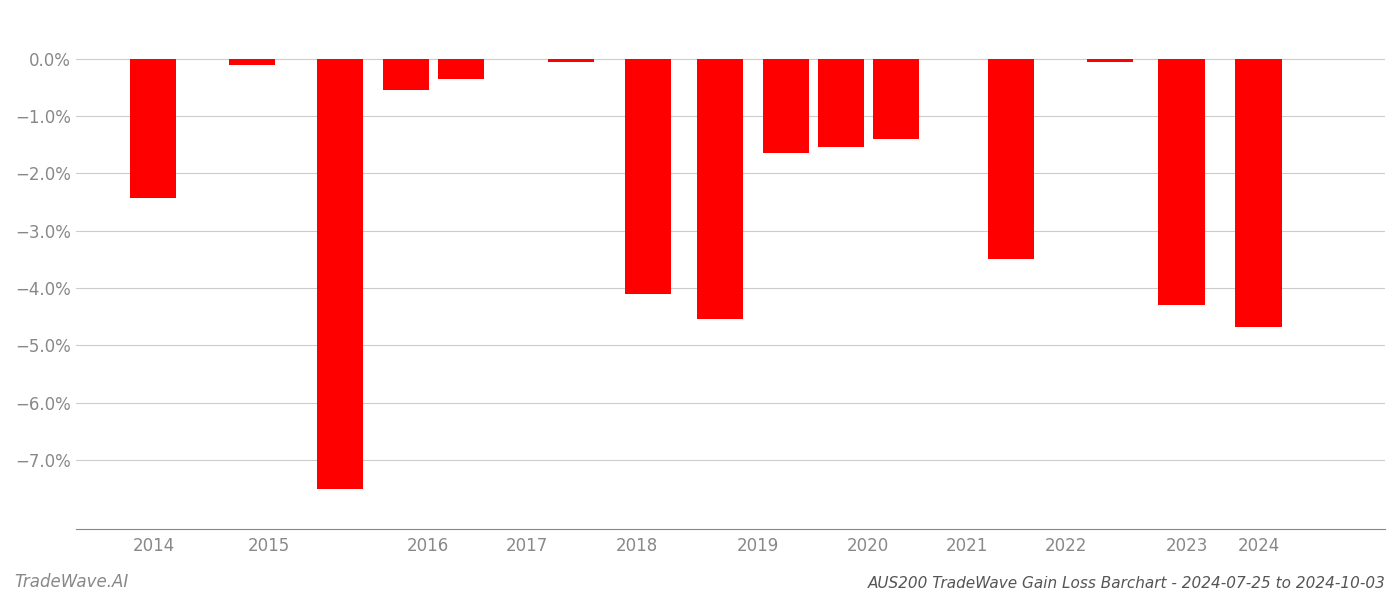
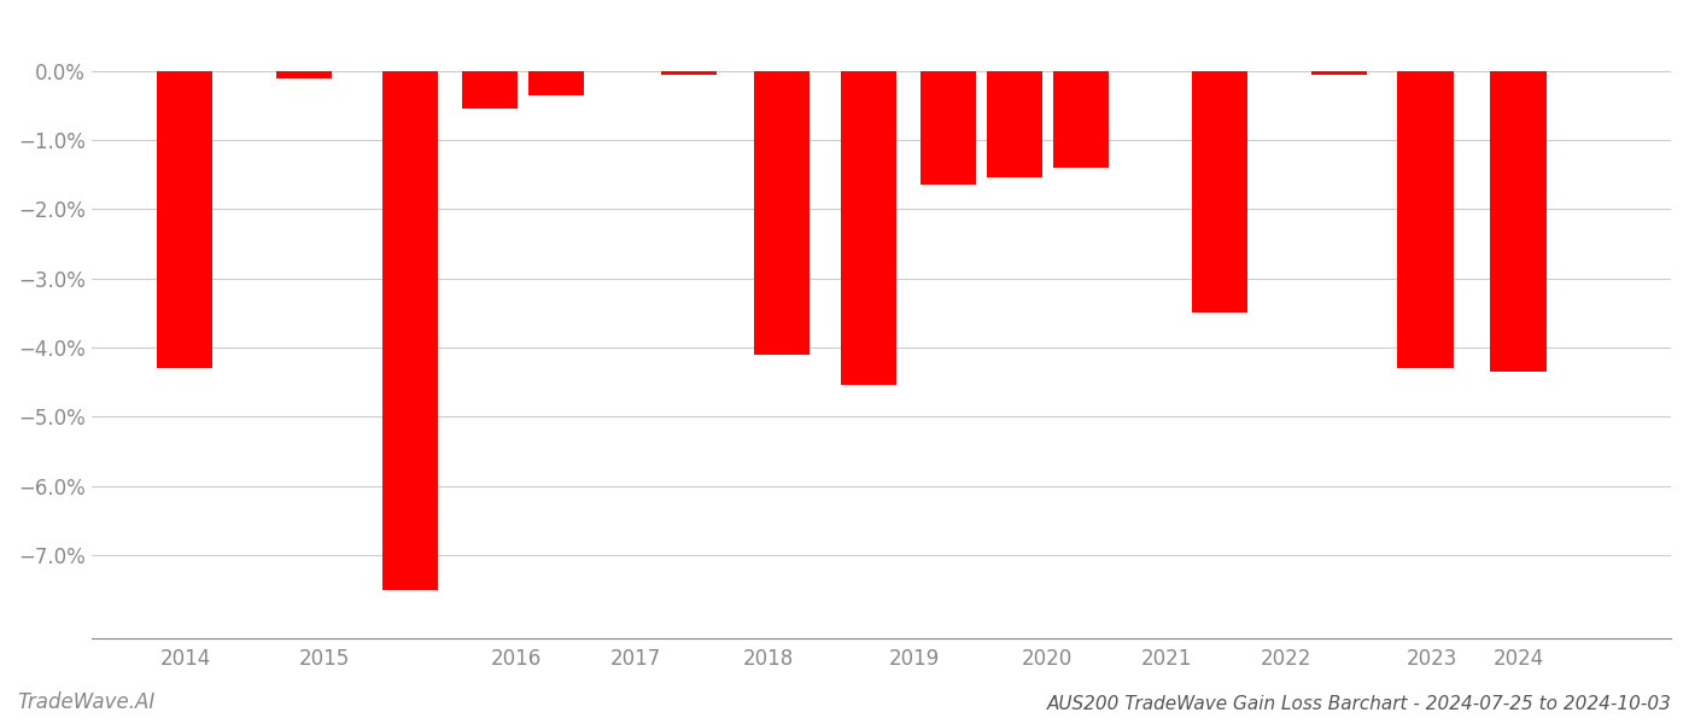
2014: -2.44% -> -4.30%
2024: -4.68% -> -4.35%
